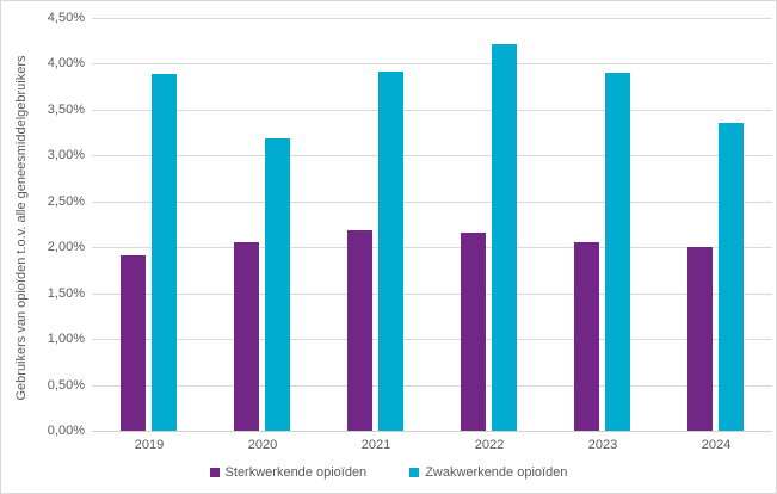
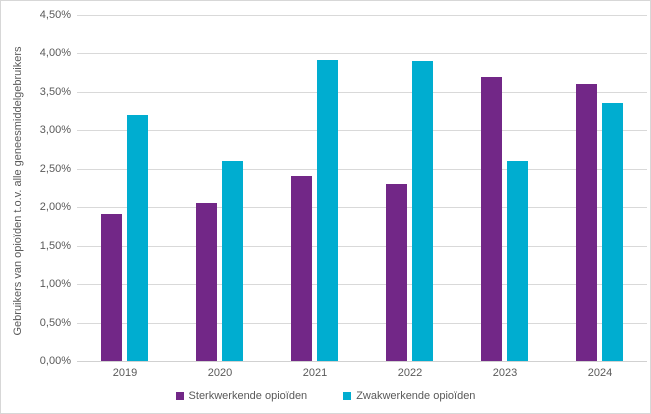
Zwakwerkende opioïden/2019: 3,9% -> 3,2%
Zwakwerkende opioïden/2020: 3,2% -> 2,6%
Sterkwerkende opioïden/2021: 2,2% -> 2,4%
Sterkwerkende opioïden/2022: 2,2% -> 2,3%
Zwakwerkende opioïden/2022: 4,2% -> 3,9%
Sterkwerkende opioïden/2023: 2,0% -> 3,7%
Zwakwerkende opioïden/2023: 3,9% -> 2,6%
Sterkwerkende opioïden/2024: 2,0% -> 3,6%
